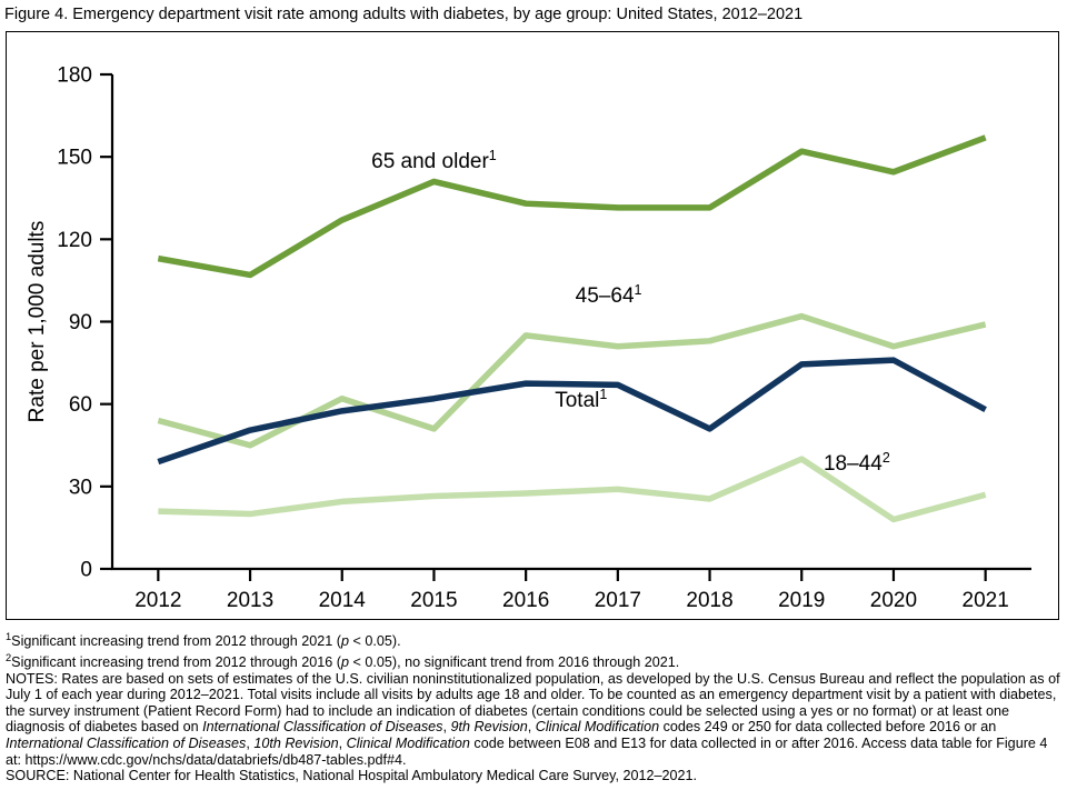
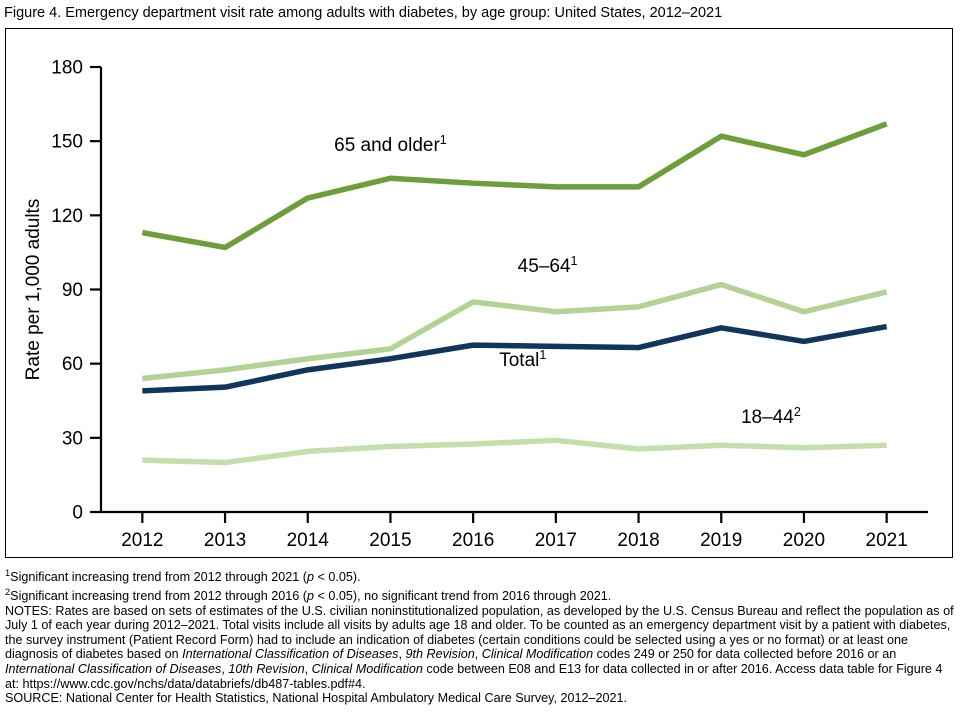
Total/2012: 39 -> 49
45–64/2013: 45 -> 58
65 and older/2015: 141 -> 135
45–64/2015: 51 -> 66
Total/2018: 51 -> 66
18–44/2019: 40 -> 27
Total/2020: 76 -> 69
18–44/2020: 18 -> 26
Total/2021: 58 -> 75
